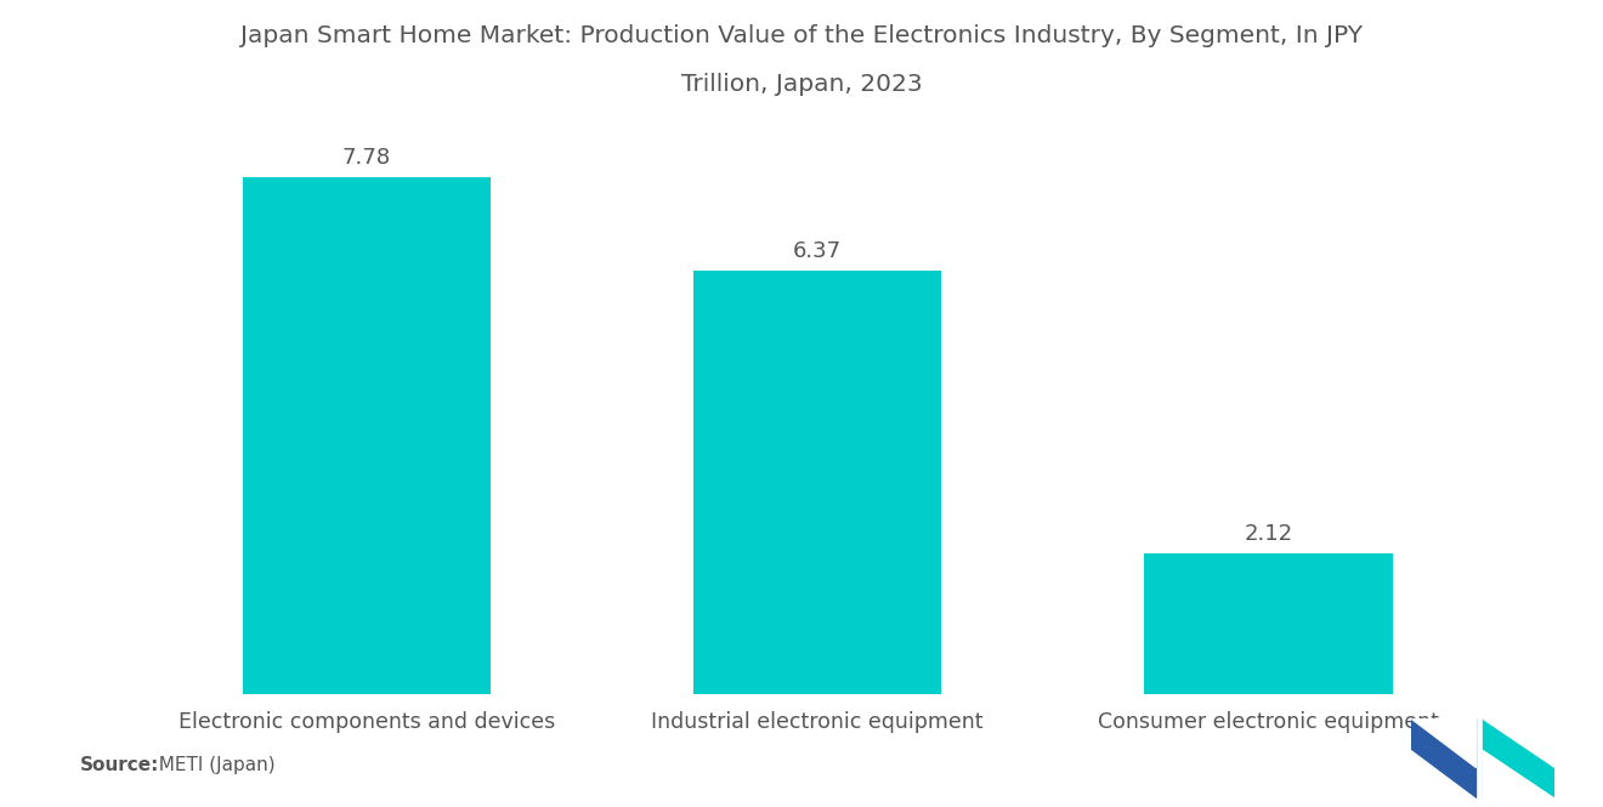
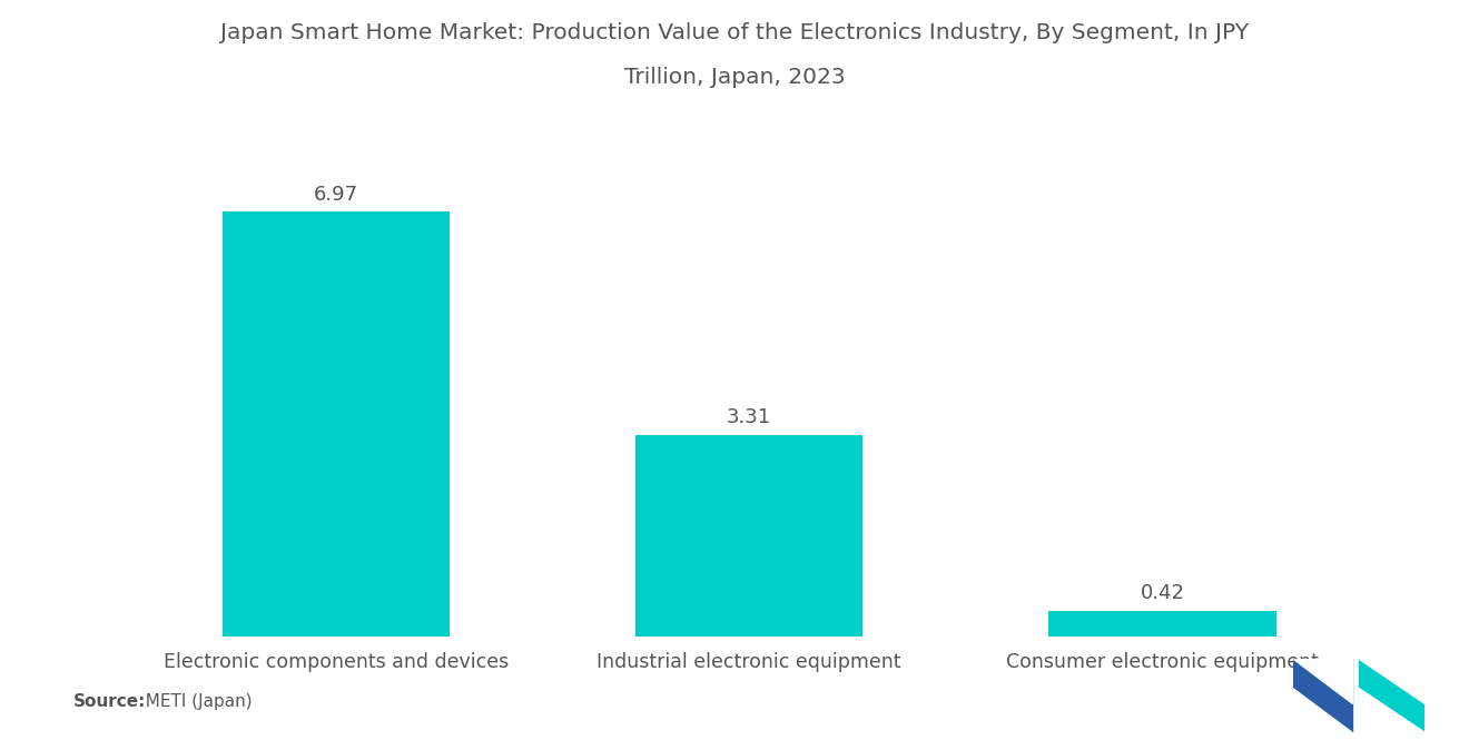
Electronic components and devices: 7.78 -> 6.97
Industrial electronic equipment: 6.37 -> 3.31
Consumer electronic equipment: 2.12 -> 0.42
